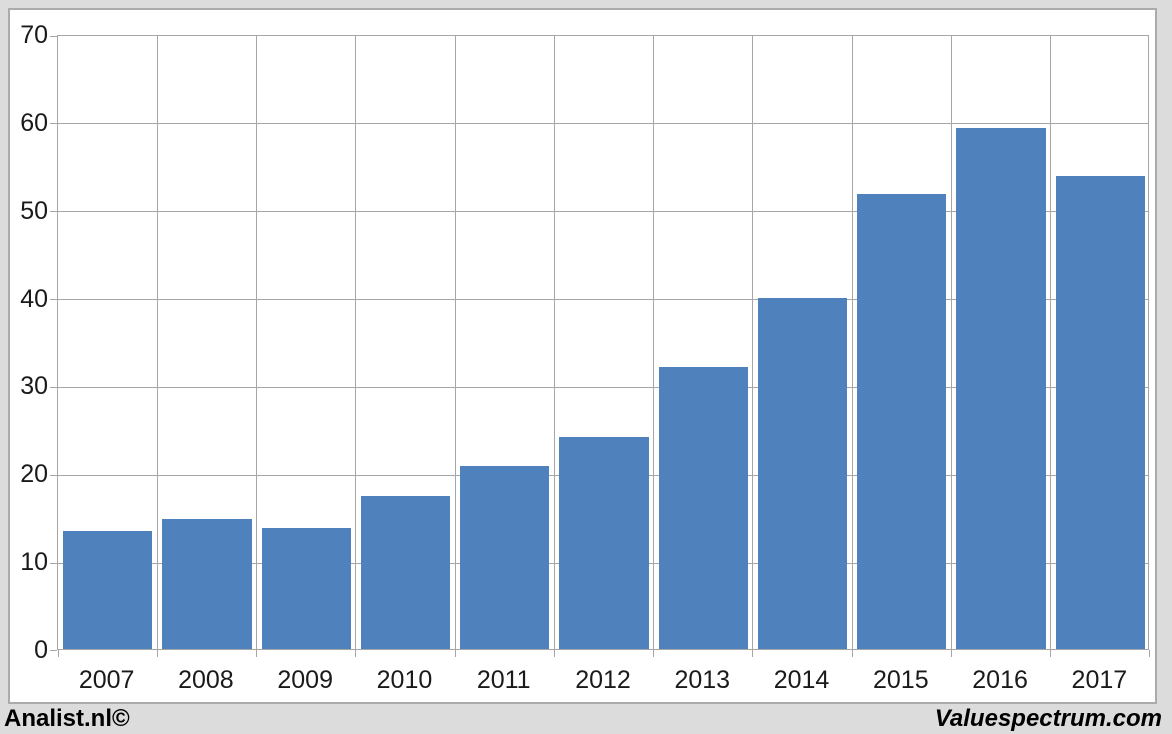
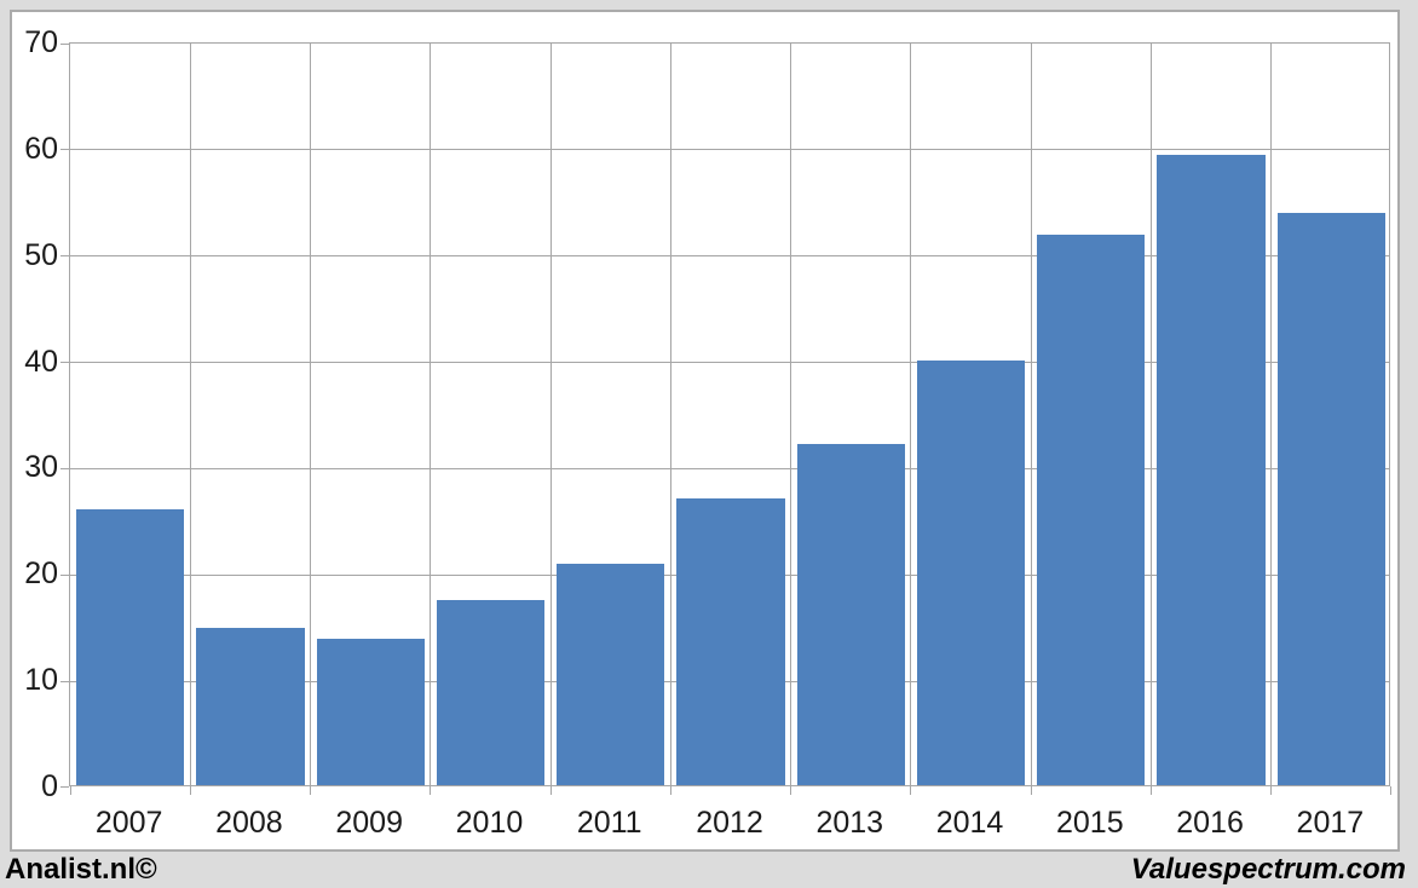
2007: 13 -> 26
2012: 24 -> 27
